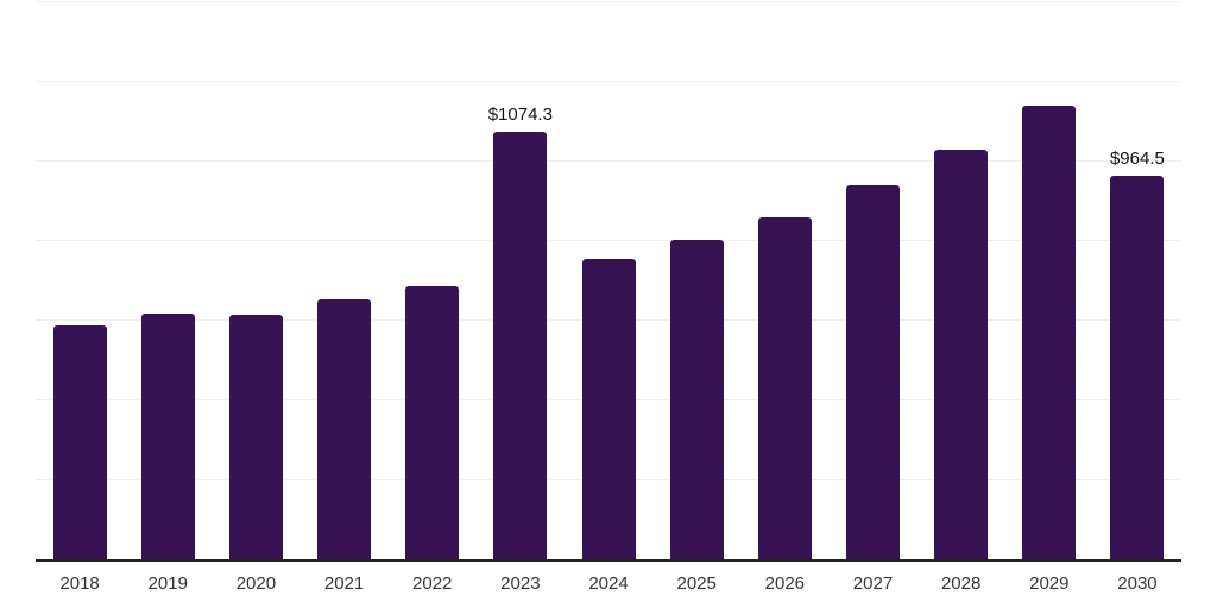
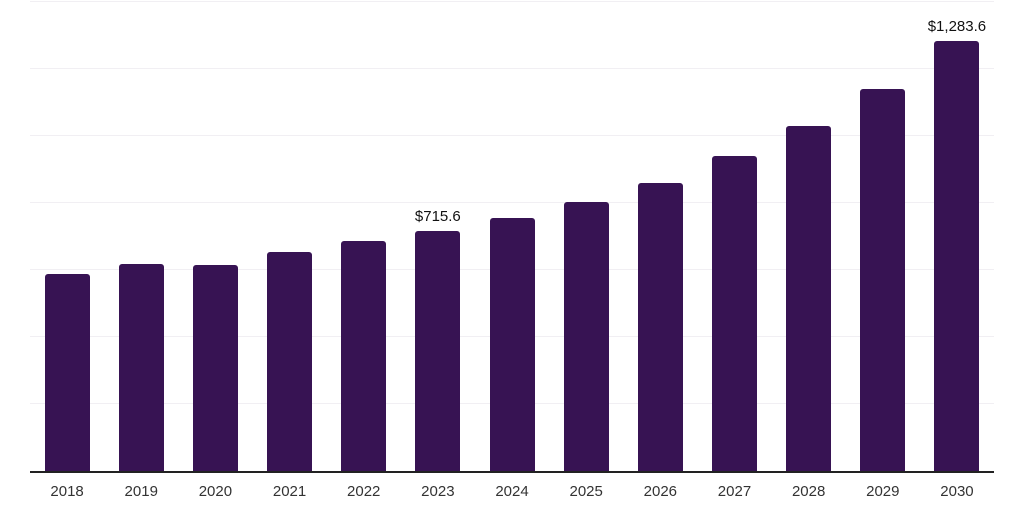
2023: $1074.3 -> $715.6
2030: $964.5 -> $1,283.6
